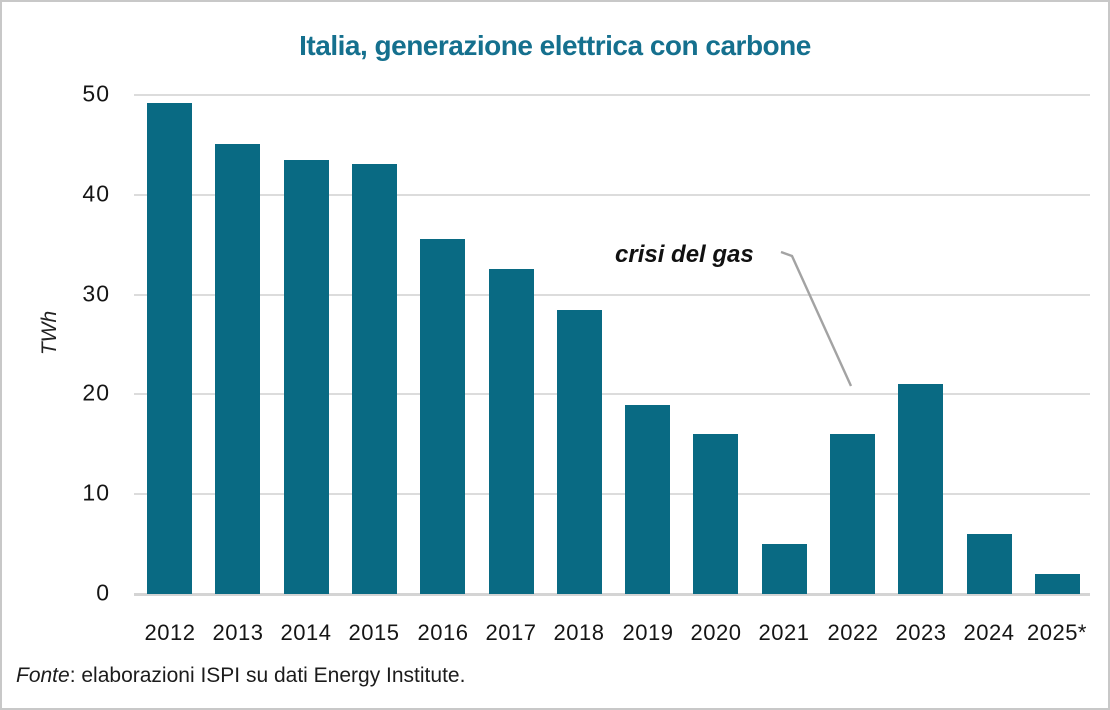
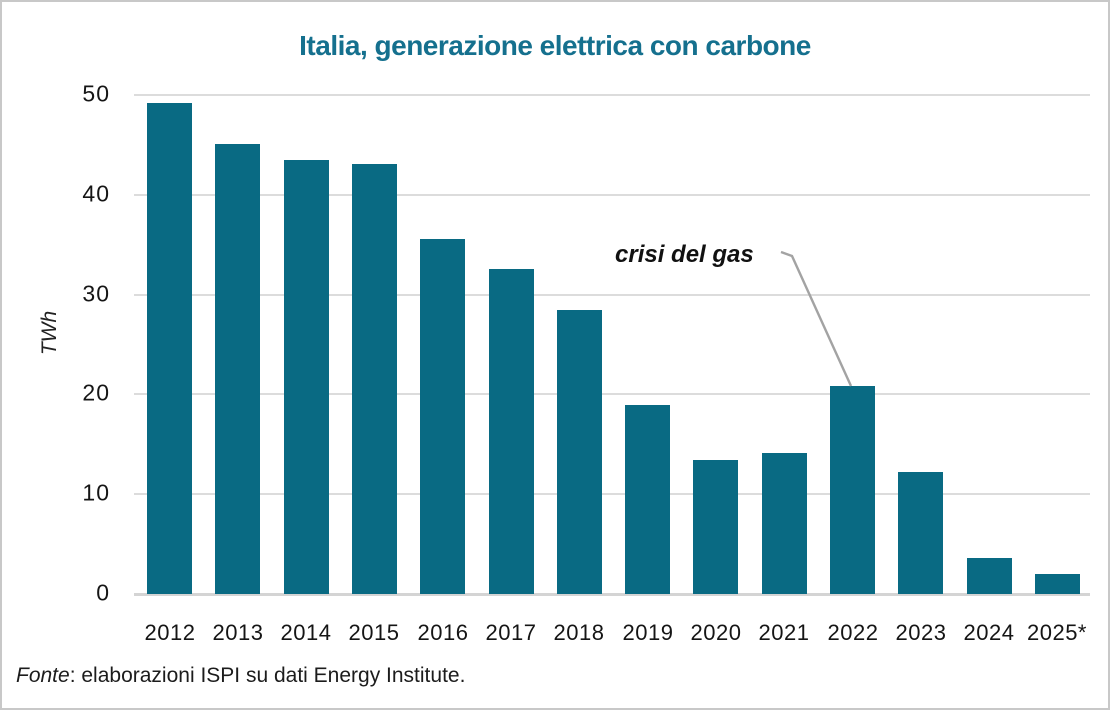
2020: 16 -> 13
2021: 5 -> 14
2022: 16 -> 21
2023: 21 -> 12
2024: 6 -> 4
